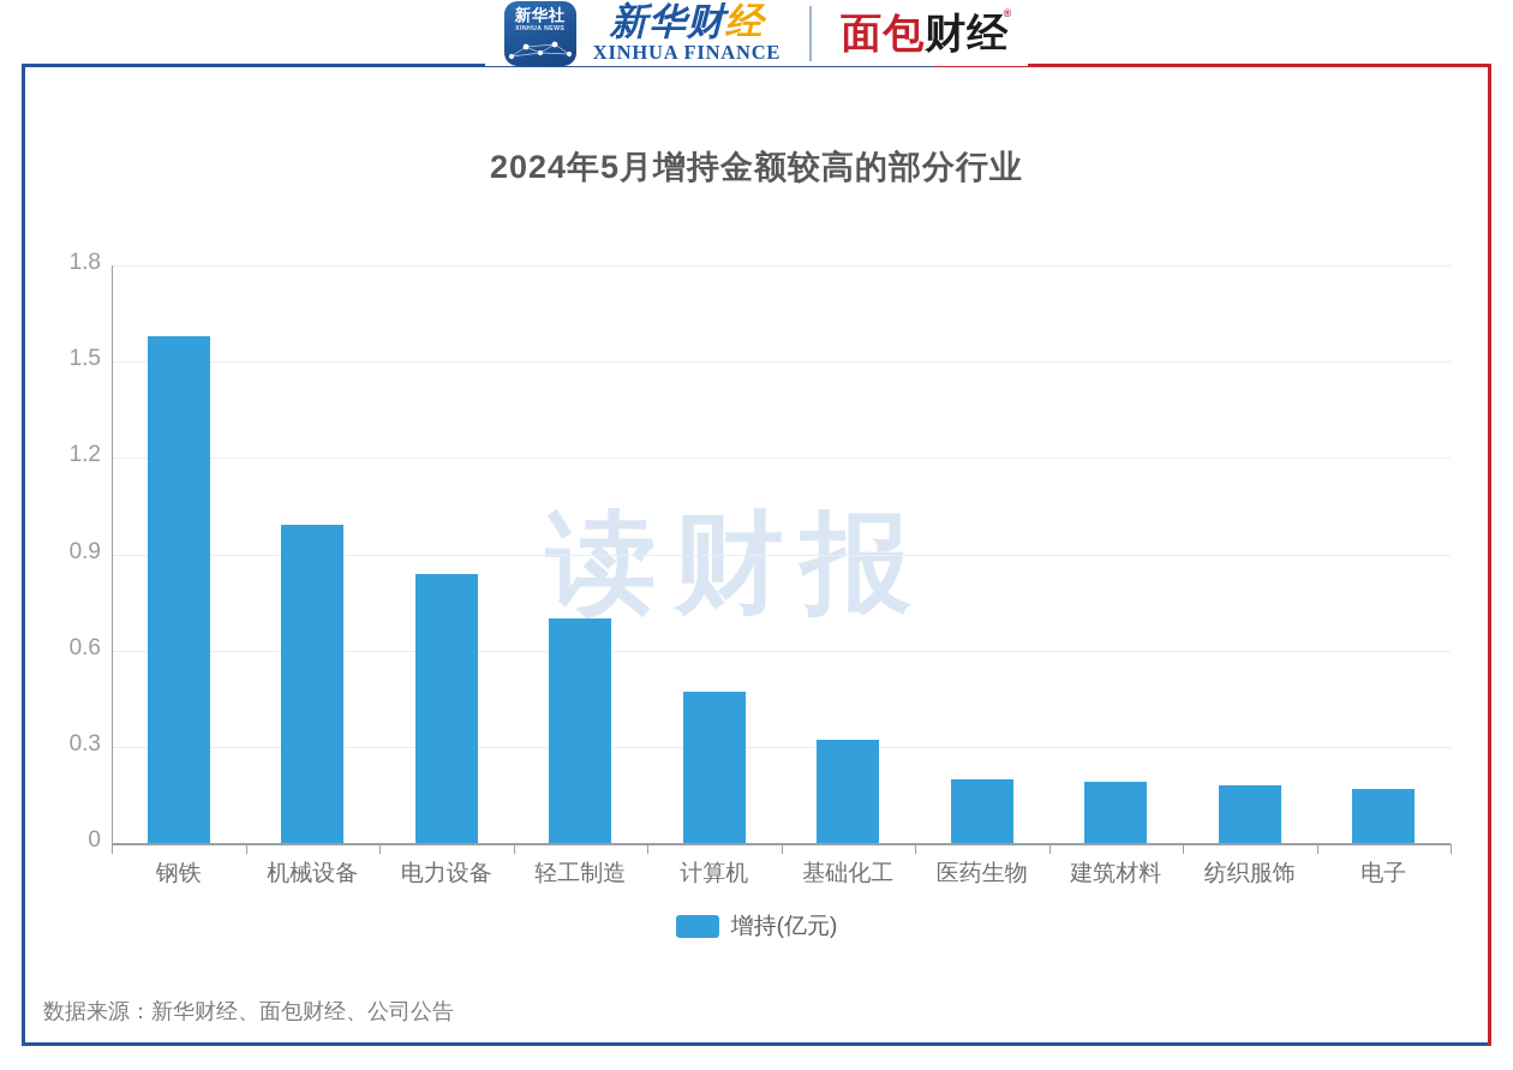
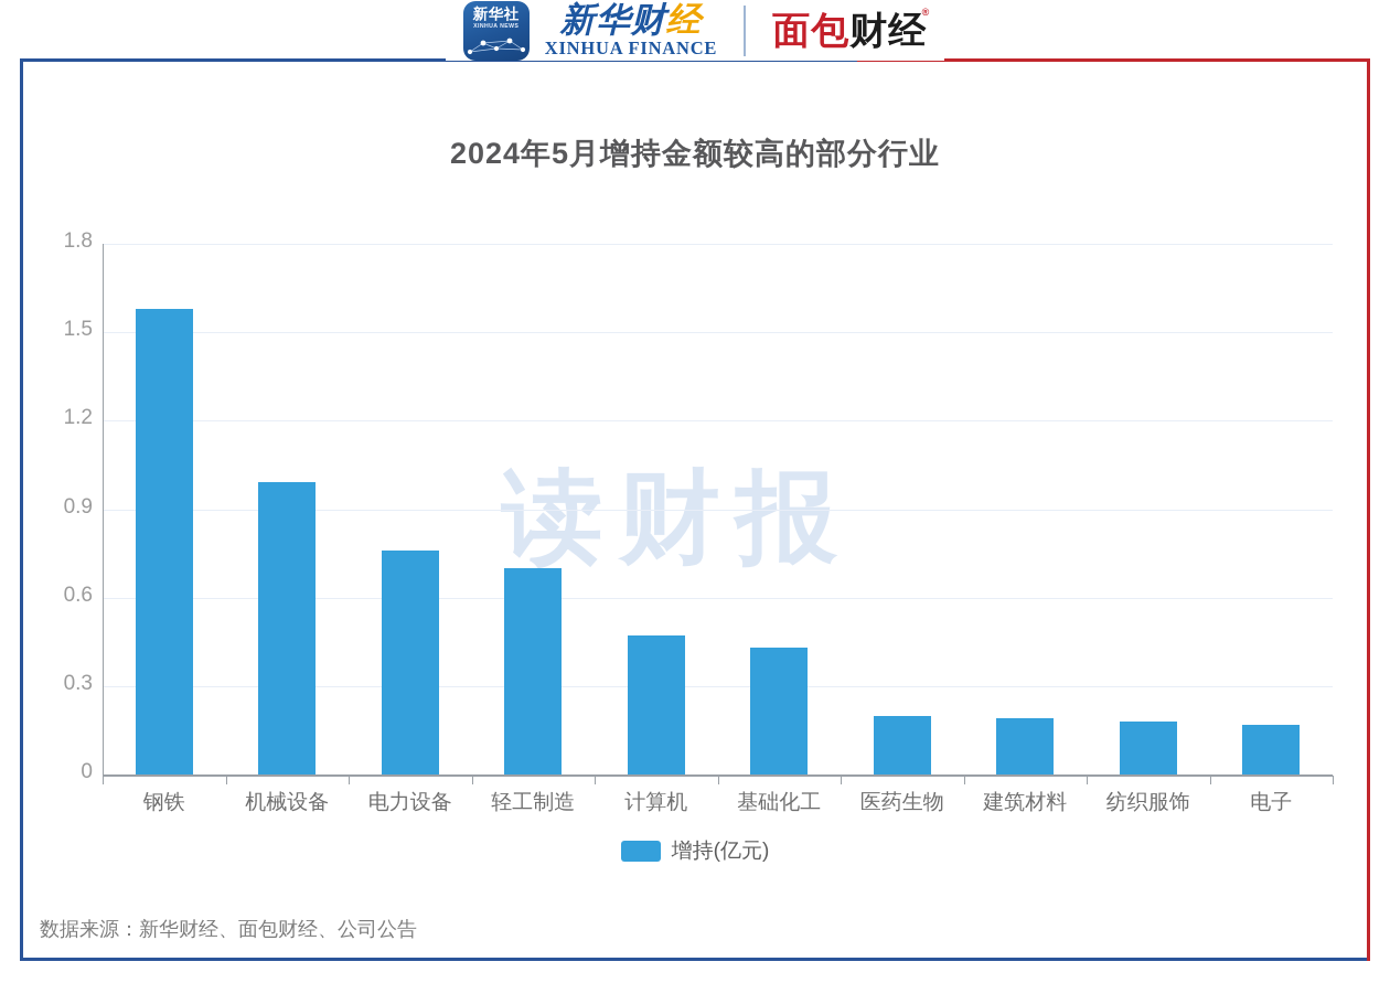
电力设备: 0.84 -> 0.76
基础化工: 0.32 -> 0.43
